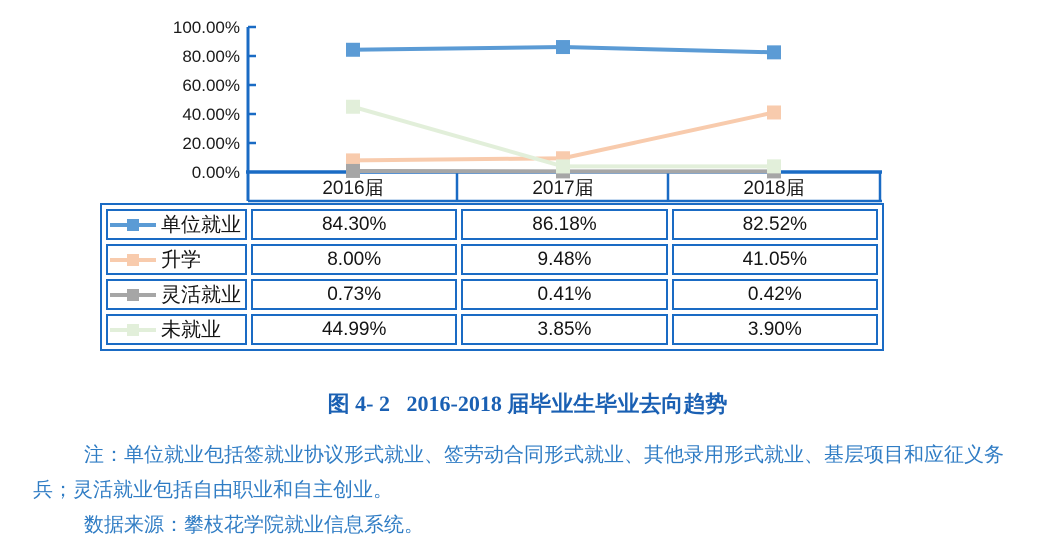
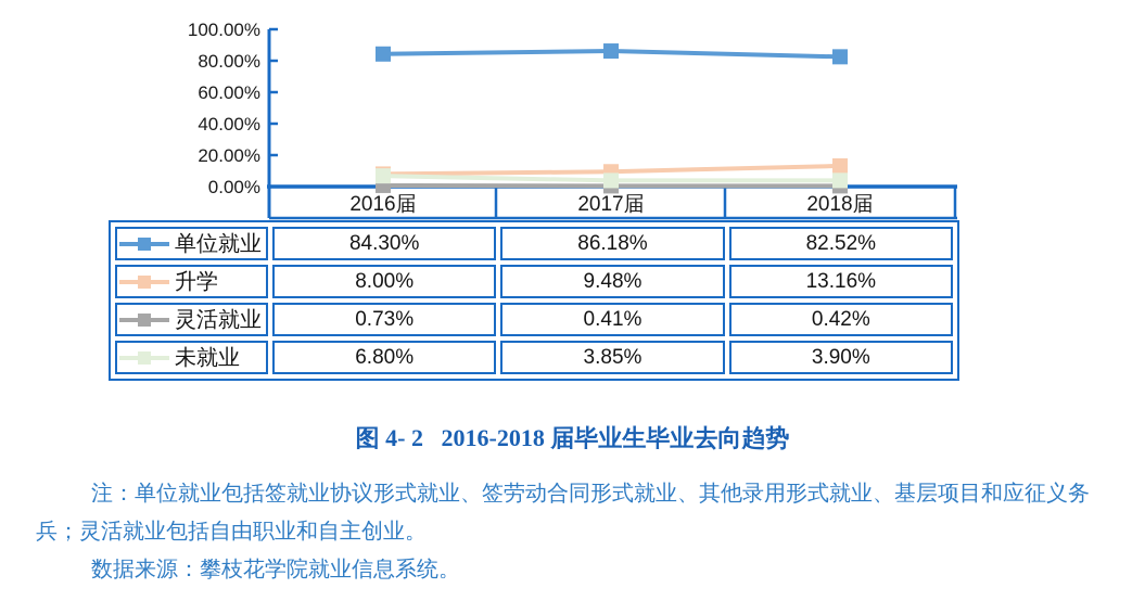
未就业/2016届: 44.99% -> 6.80%
升学/2018届: 41.05% -> 13.16%
